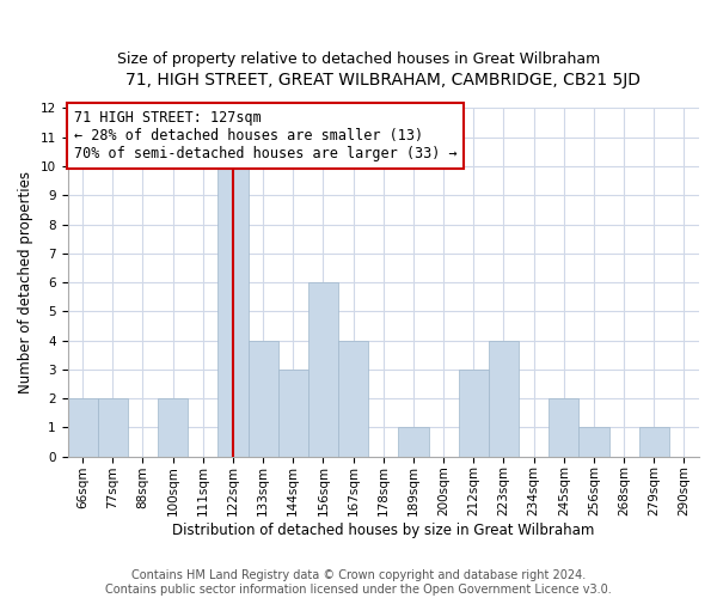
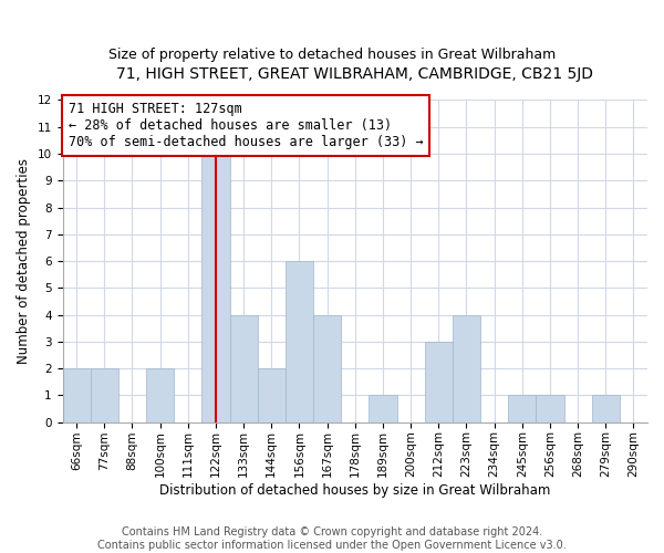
144sqm: 3 -> 2
245sqm: 2 -> 1
